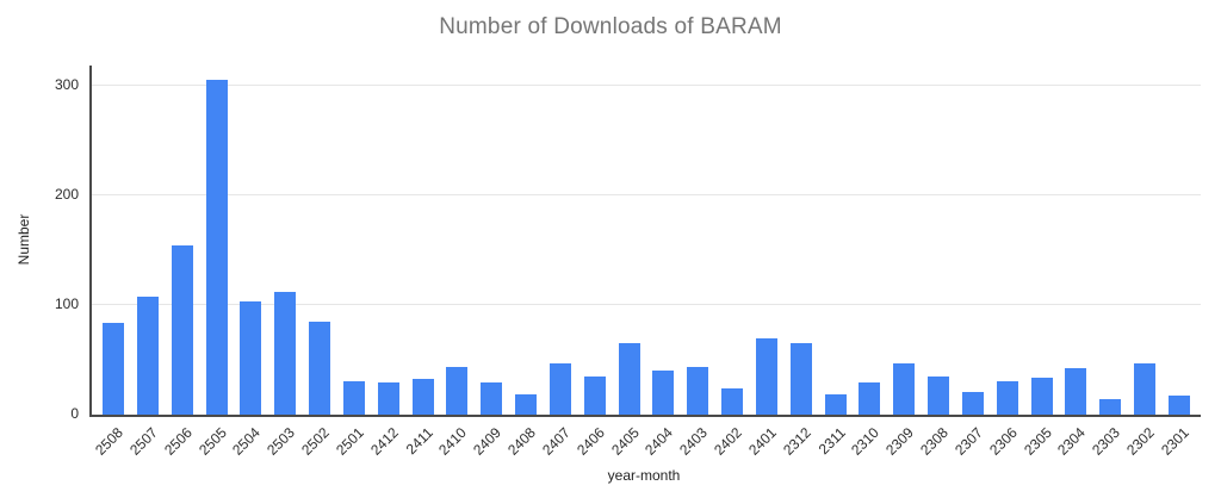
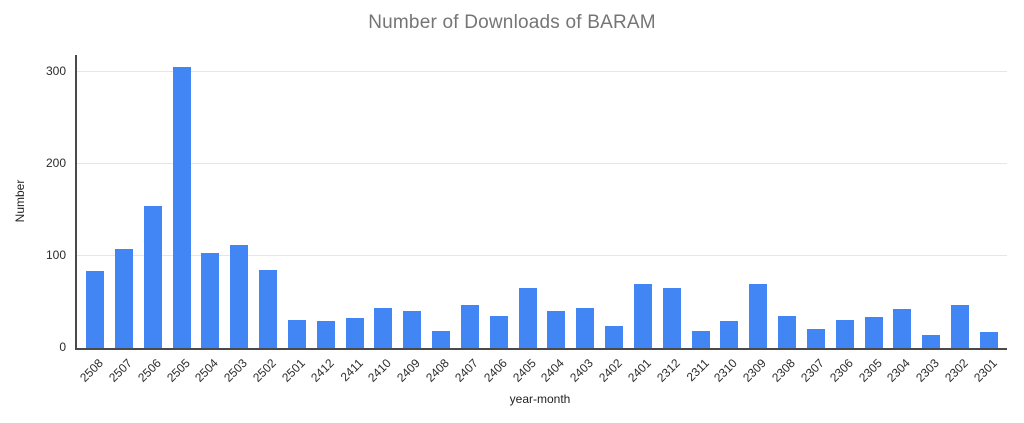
2409: 30 -> 40
2309: 50 -> 70
